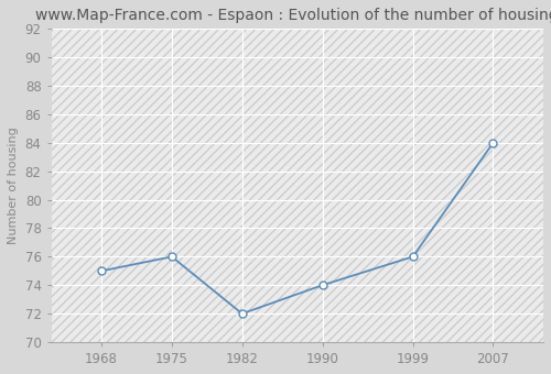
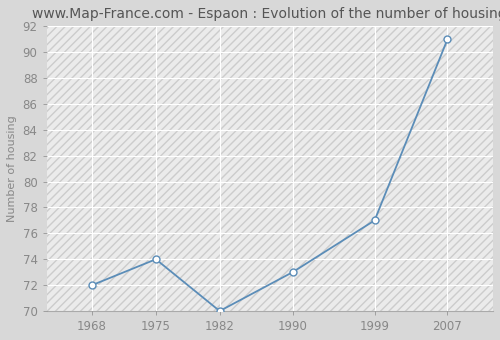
1968: 75 -> 72
1975: 76 -> 74
1982: 72 -> 70
1990: 74 -> 73
1999: 76 -> 77
2007: 84 -> 91
